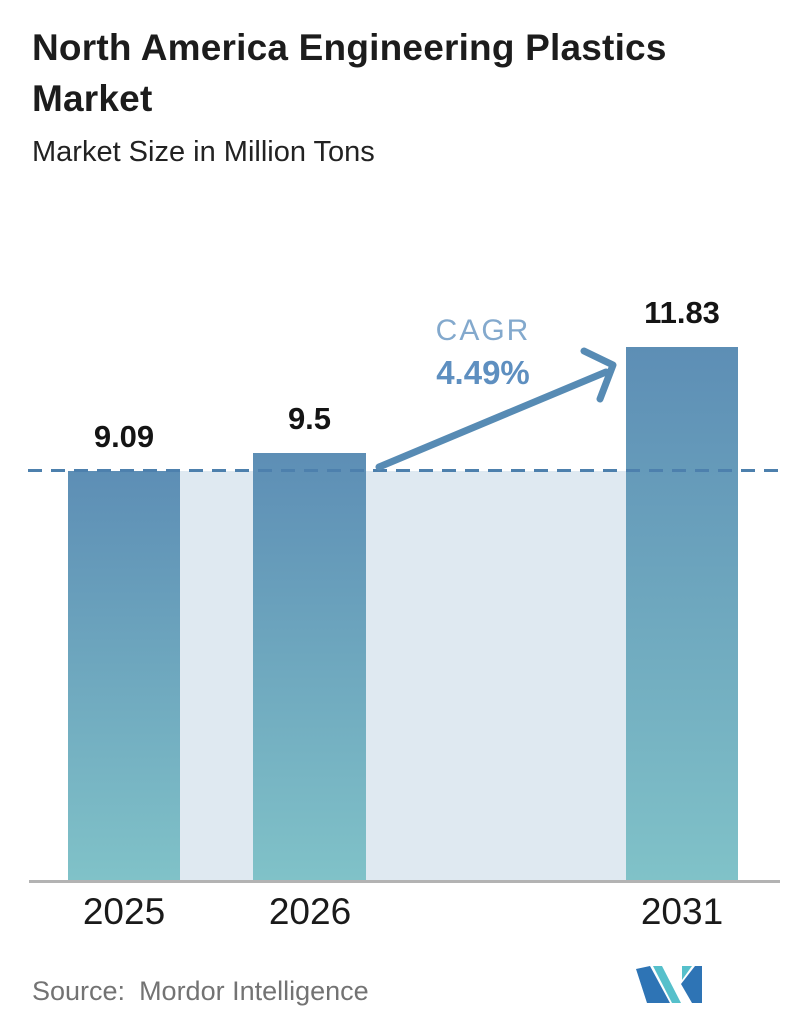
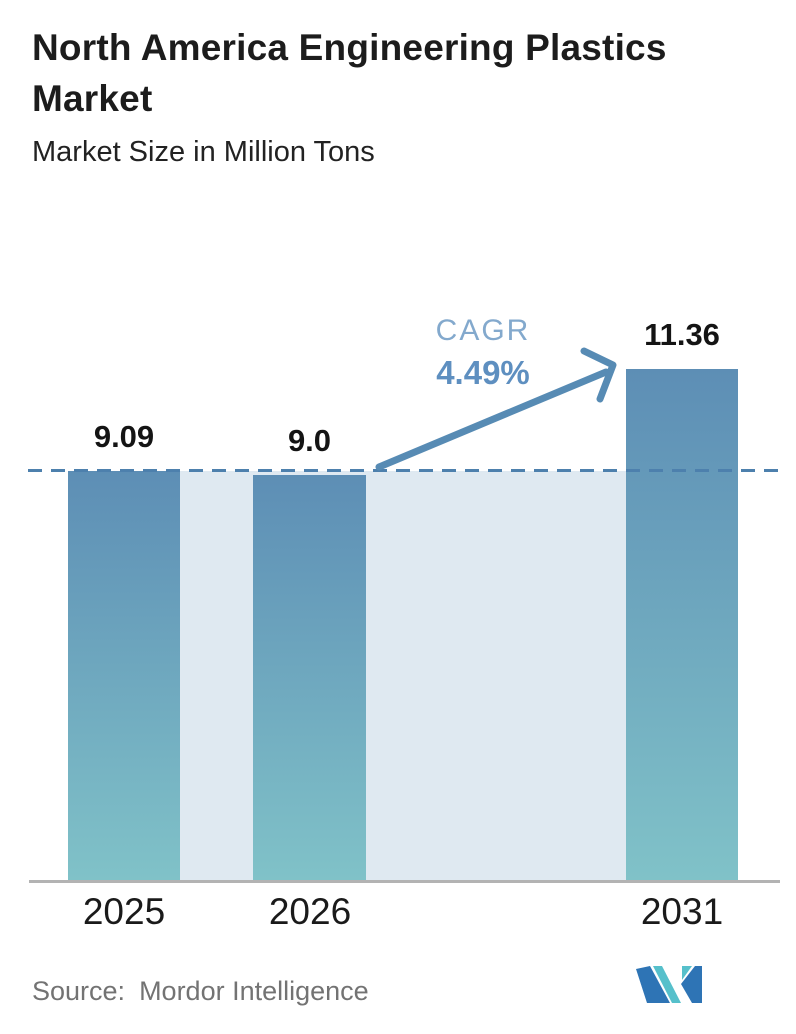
2026: 9.5 -> 9.0
2031: 11.83 -> 11.36
